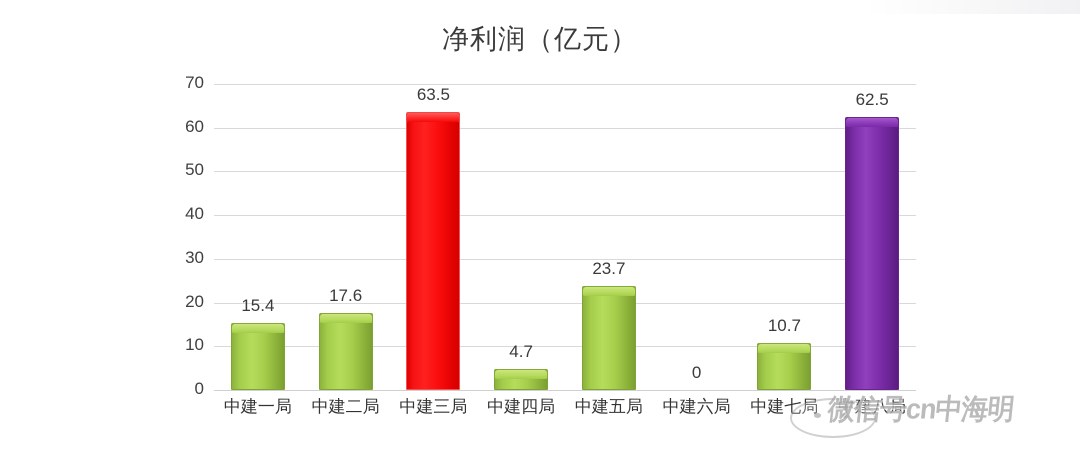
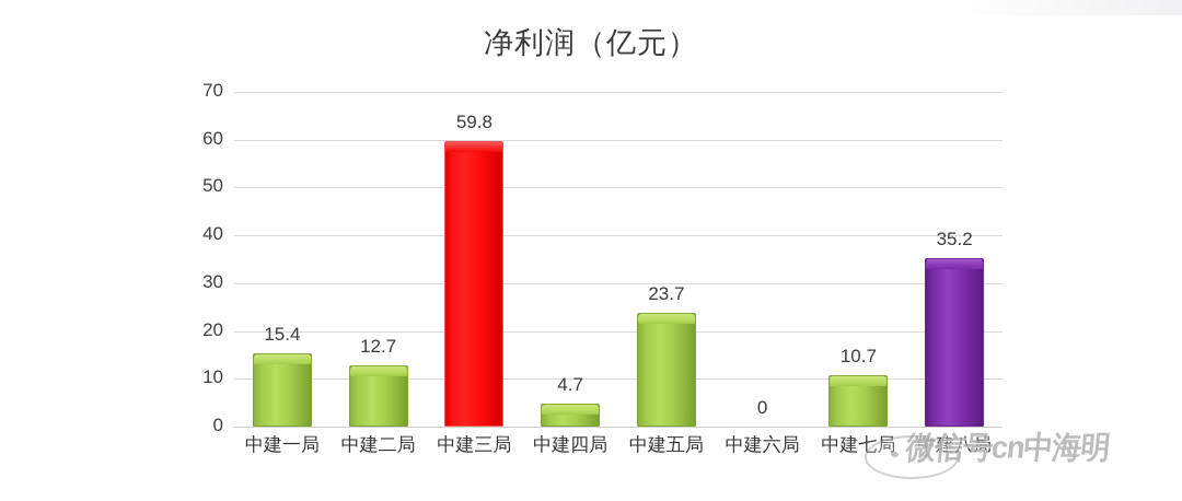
中建二局: 17.6 -> 12.7
中建三局: 63.5 -> 59.8
中建八局: 62.5 -> 35.2
